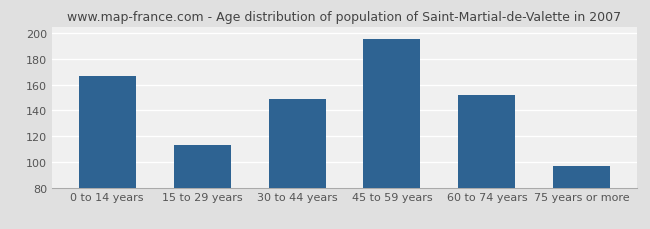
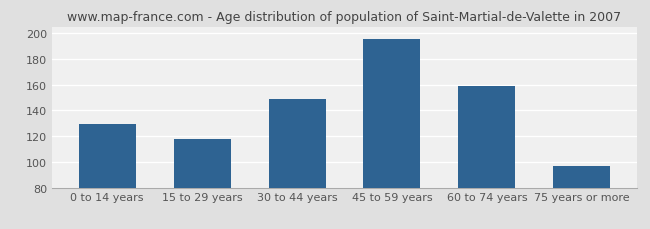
0 to 14 years: 167 -> 129
15 to 29 years: 113 -> 118
60 to 74 years: 152 -> 159
